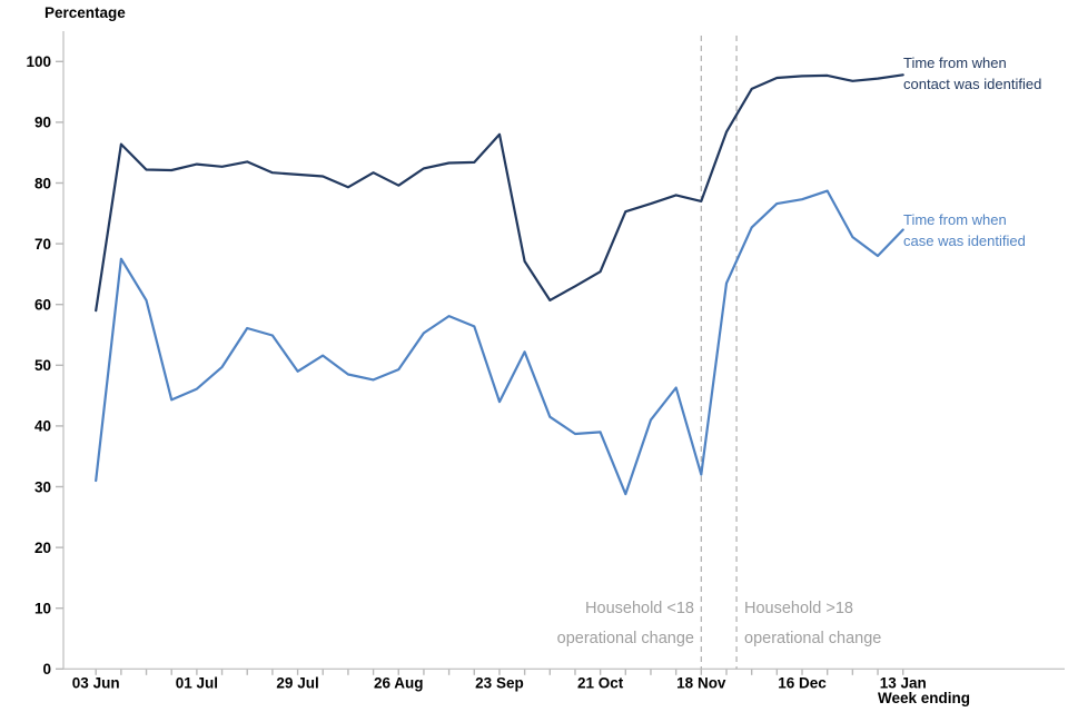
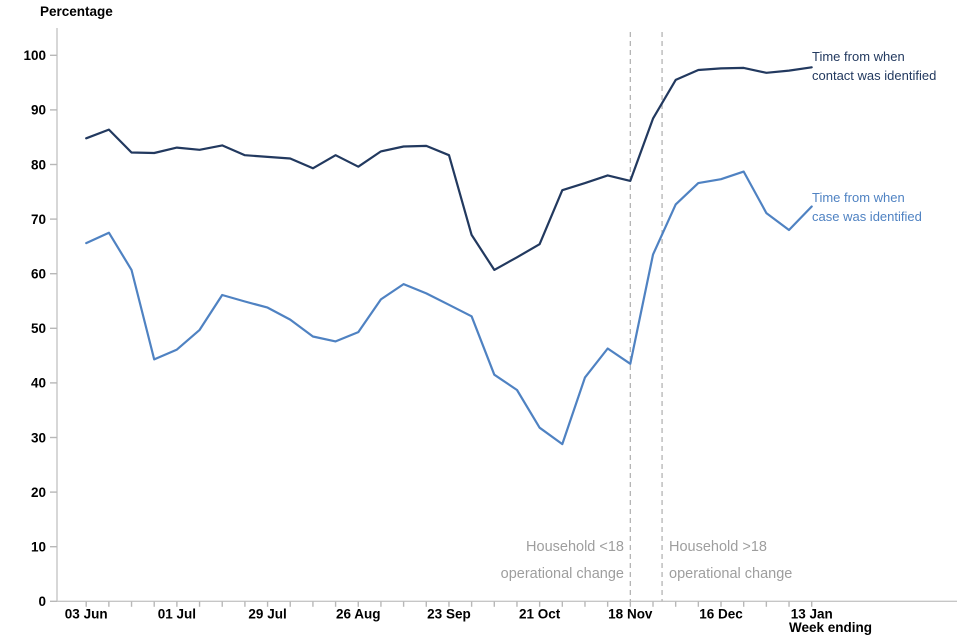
Time from when contact was identified/03 Jun: 59 -> 85
Time from when case was identified/03 Jun: 31 -> 66
Time from when case was identified/29 Jul: 49 -> 54
Time from when contact was identified/23 Sep: 88 -> 82
Time from when case was identified/23 Sep: 44 -> 54
Time from when case was identified/21 Oct: 39 -> 32
Time from when case was identified/18 Nov: 32 -> 44
